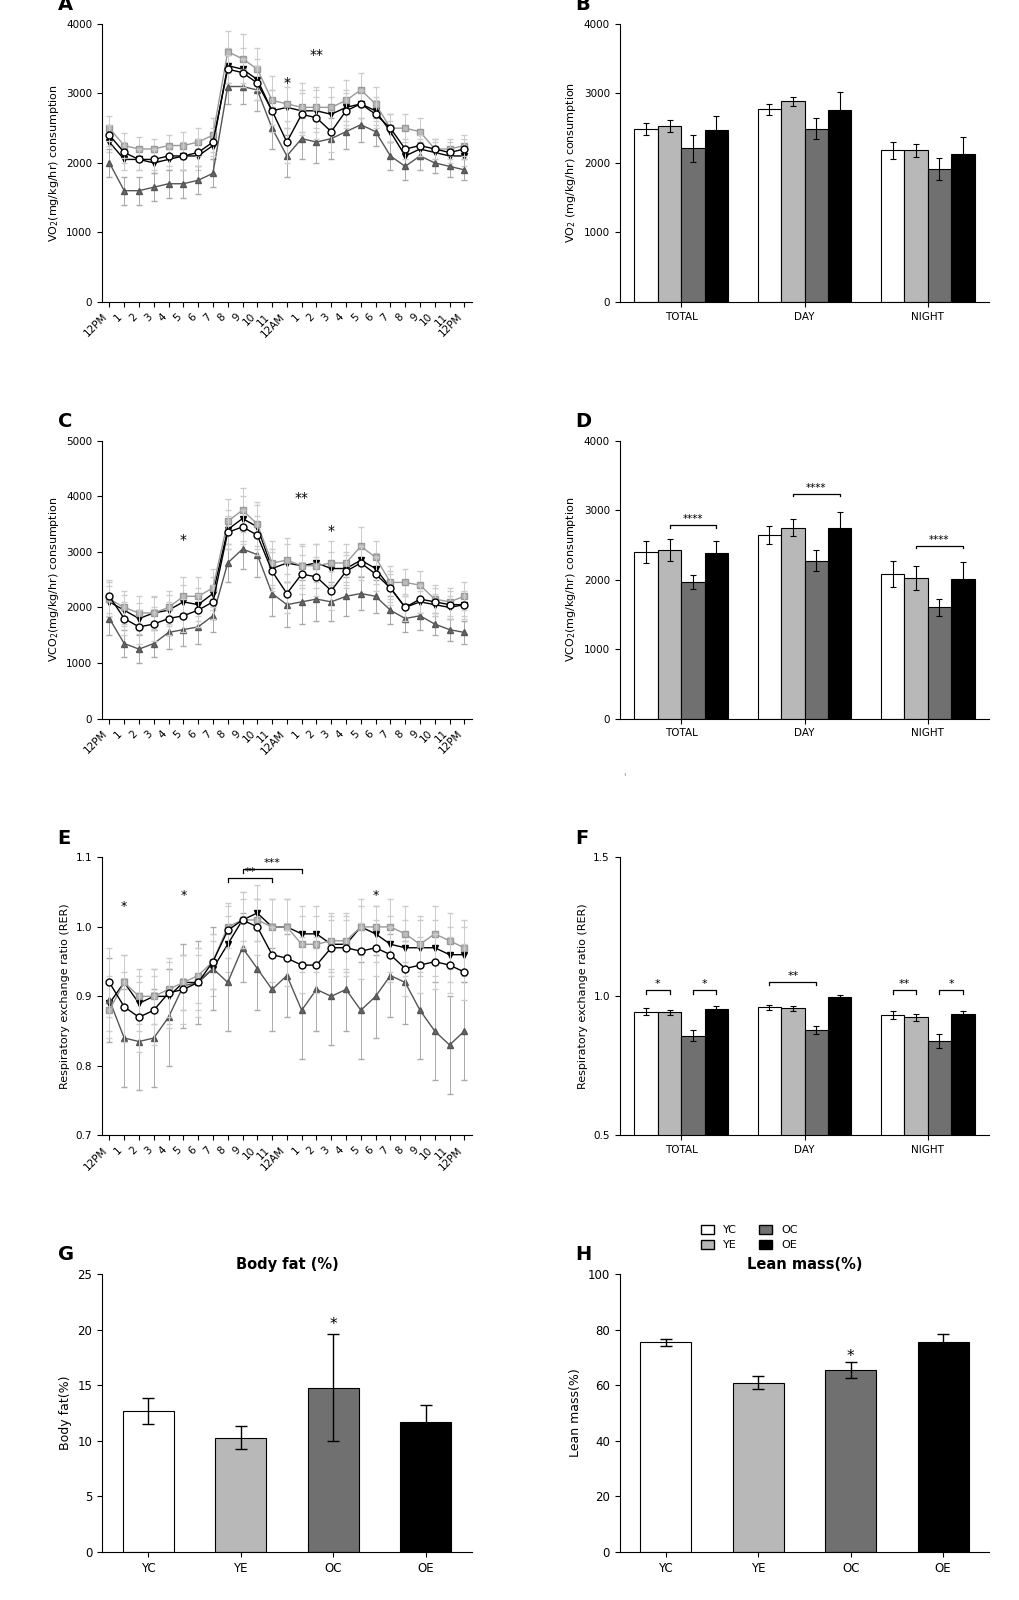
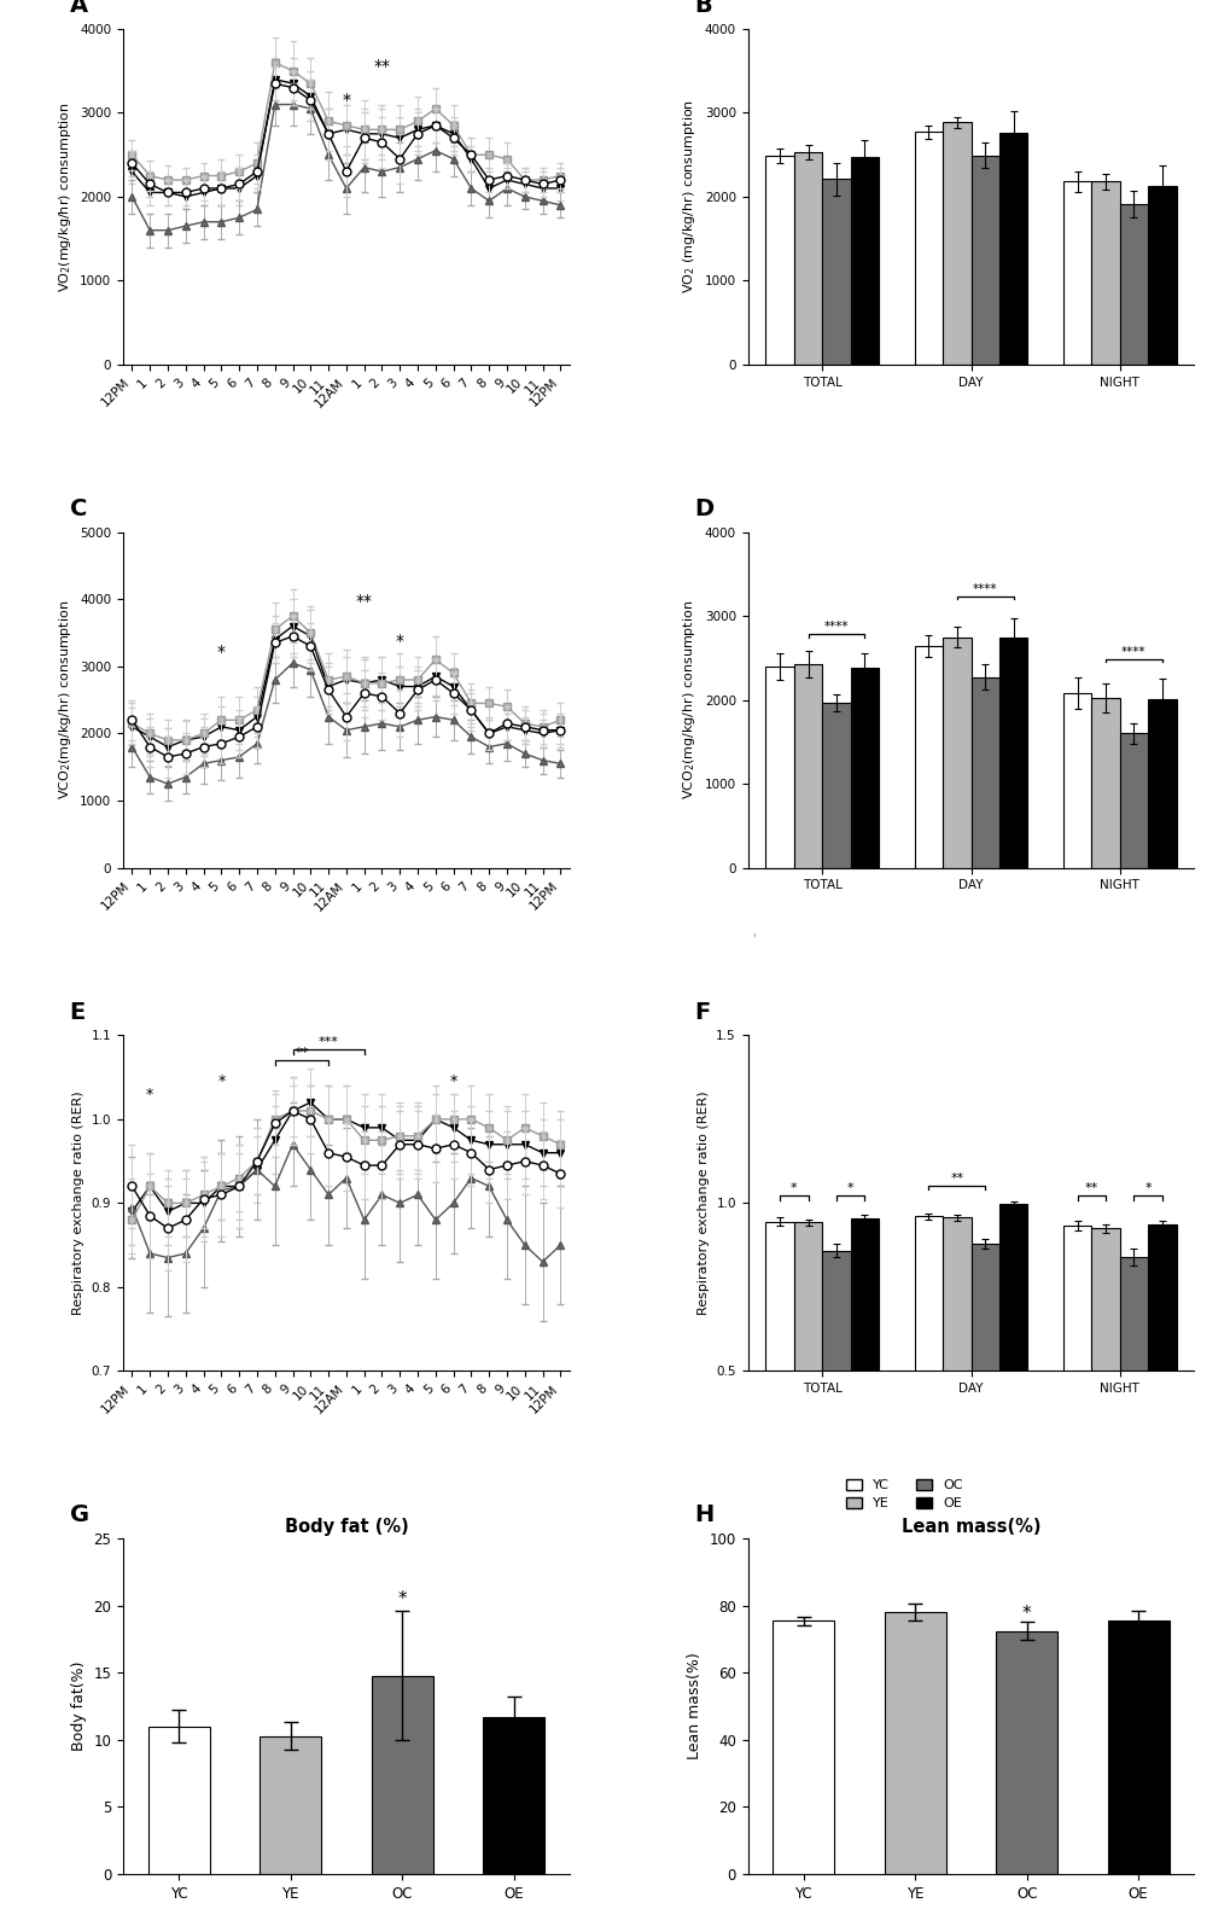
Body fat (%)/YC: 12.7 -> 11.0
Lean mass(%)/YE: 61.0 -> 78.0
Lean mass(%)/OC: 65.5 -> 72.5
